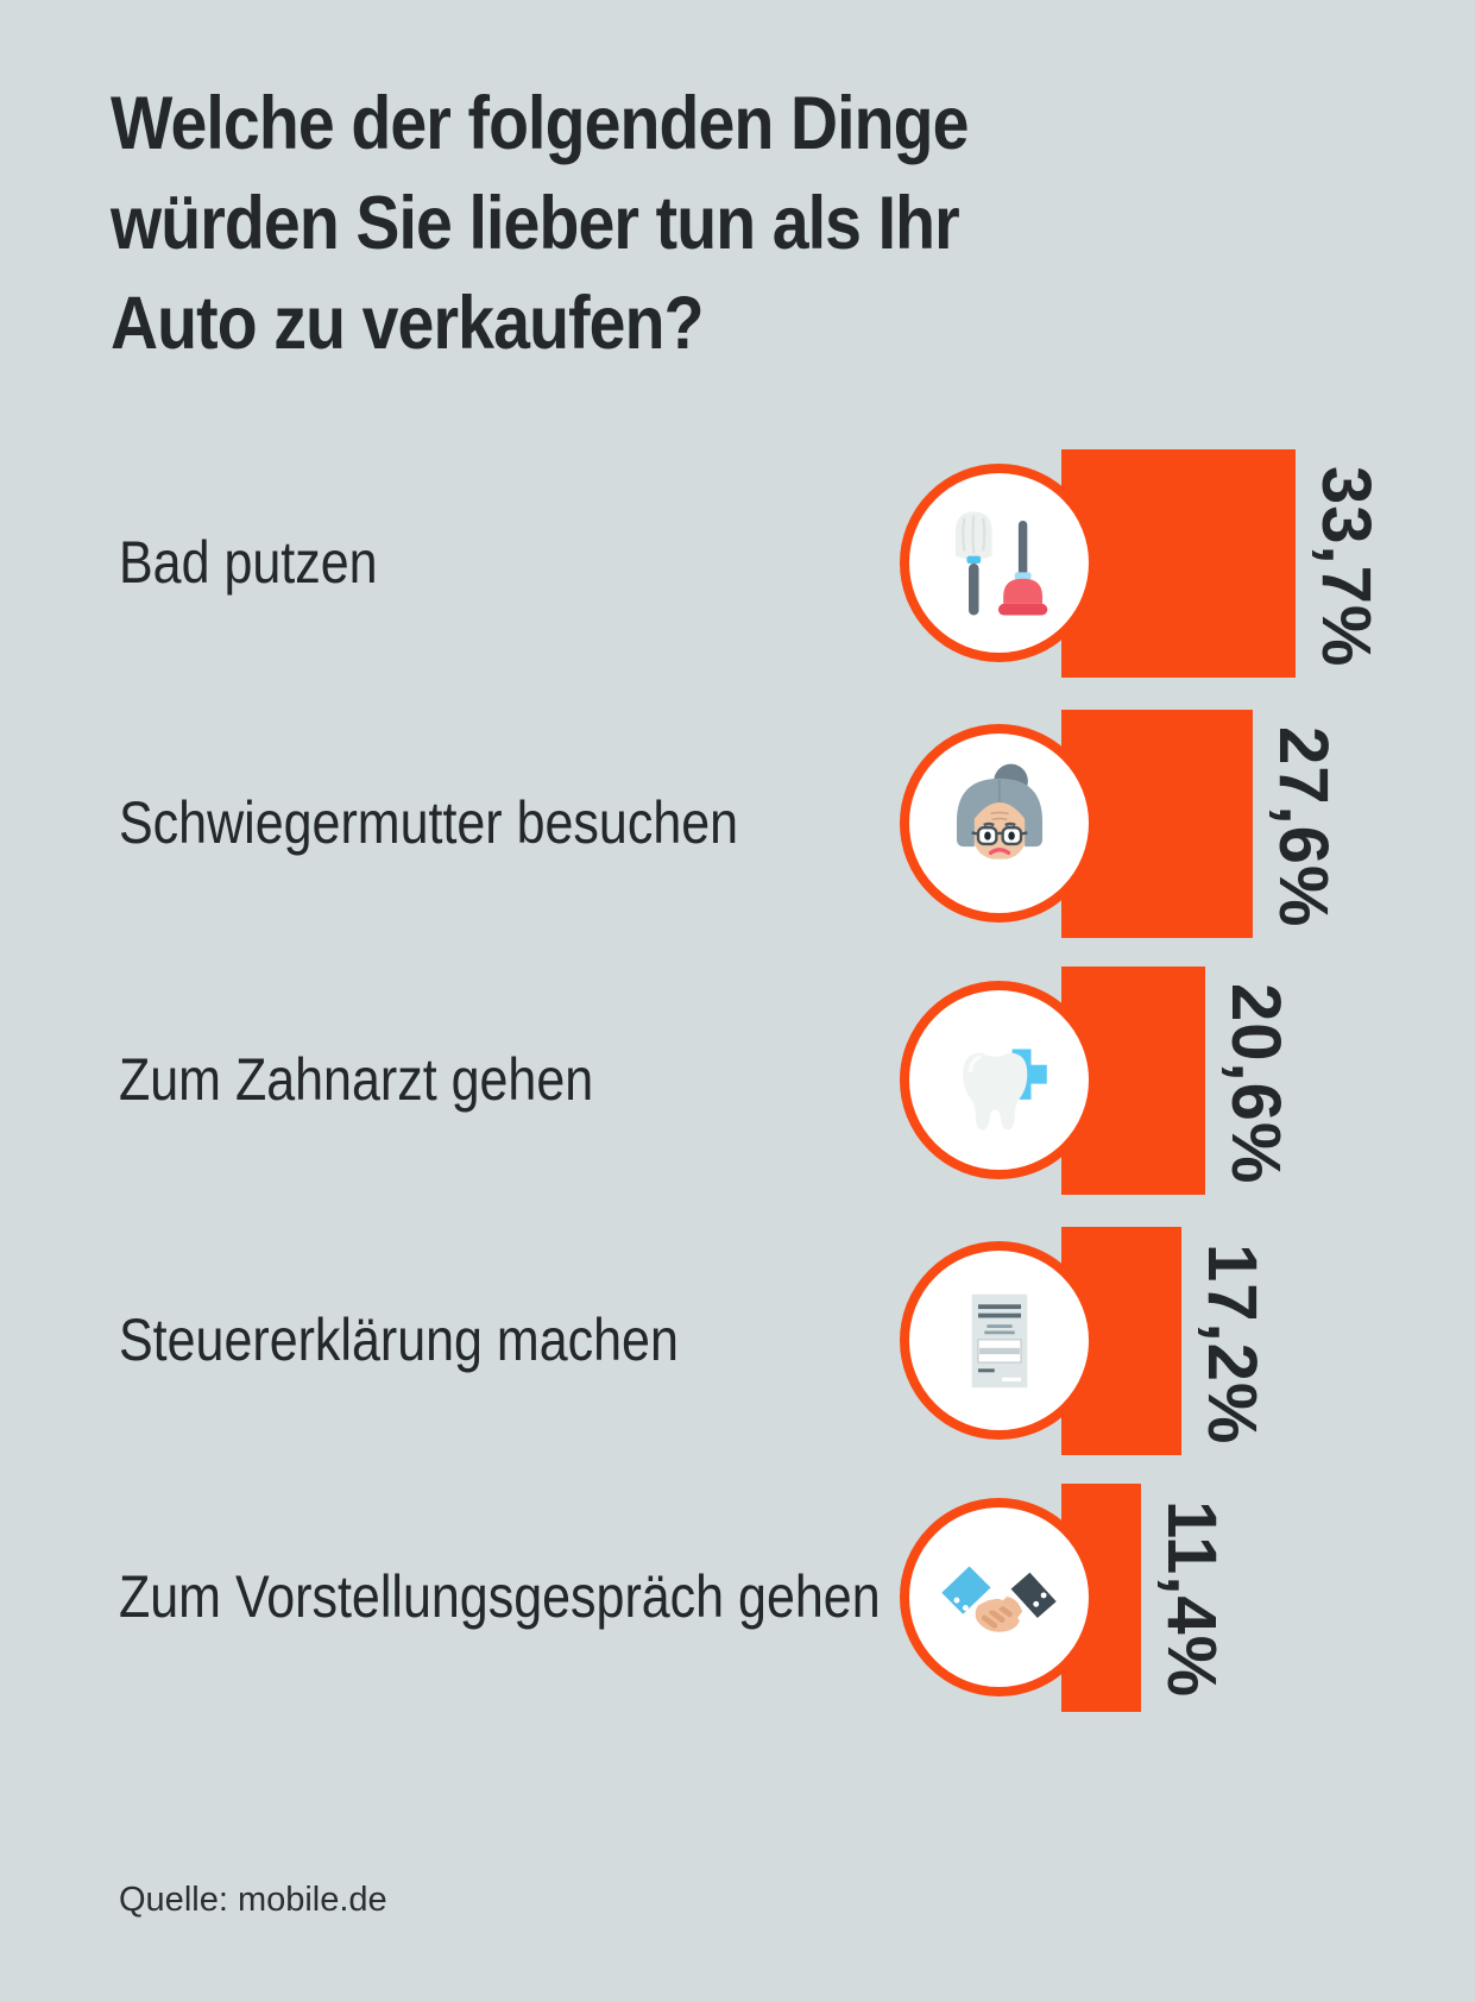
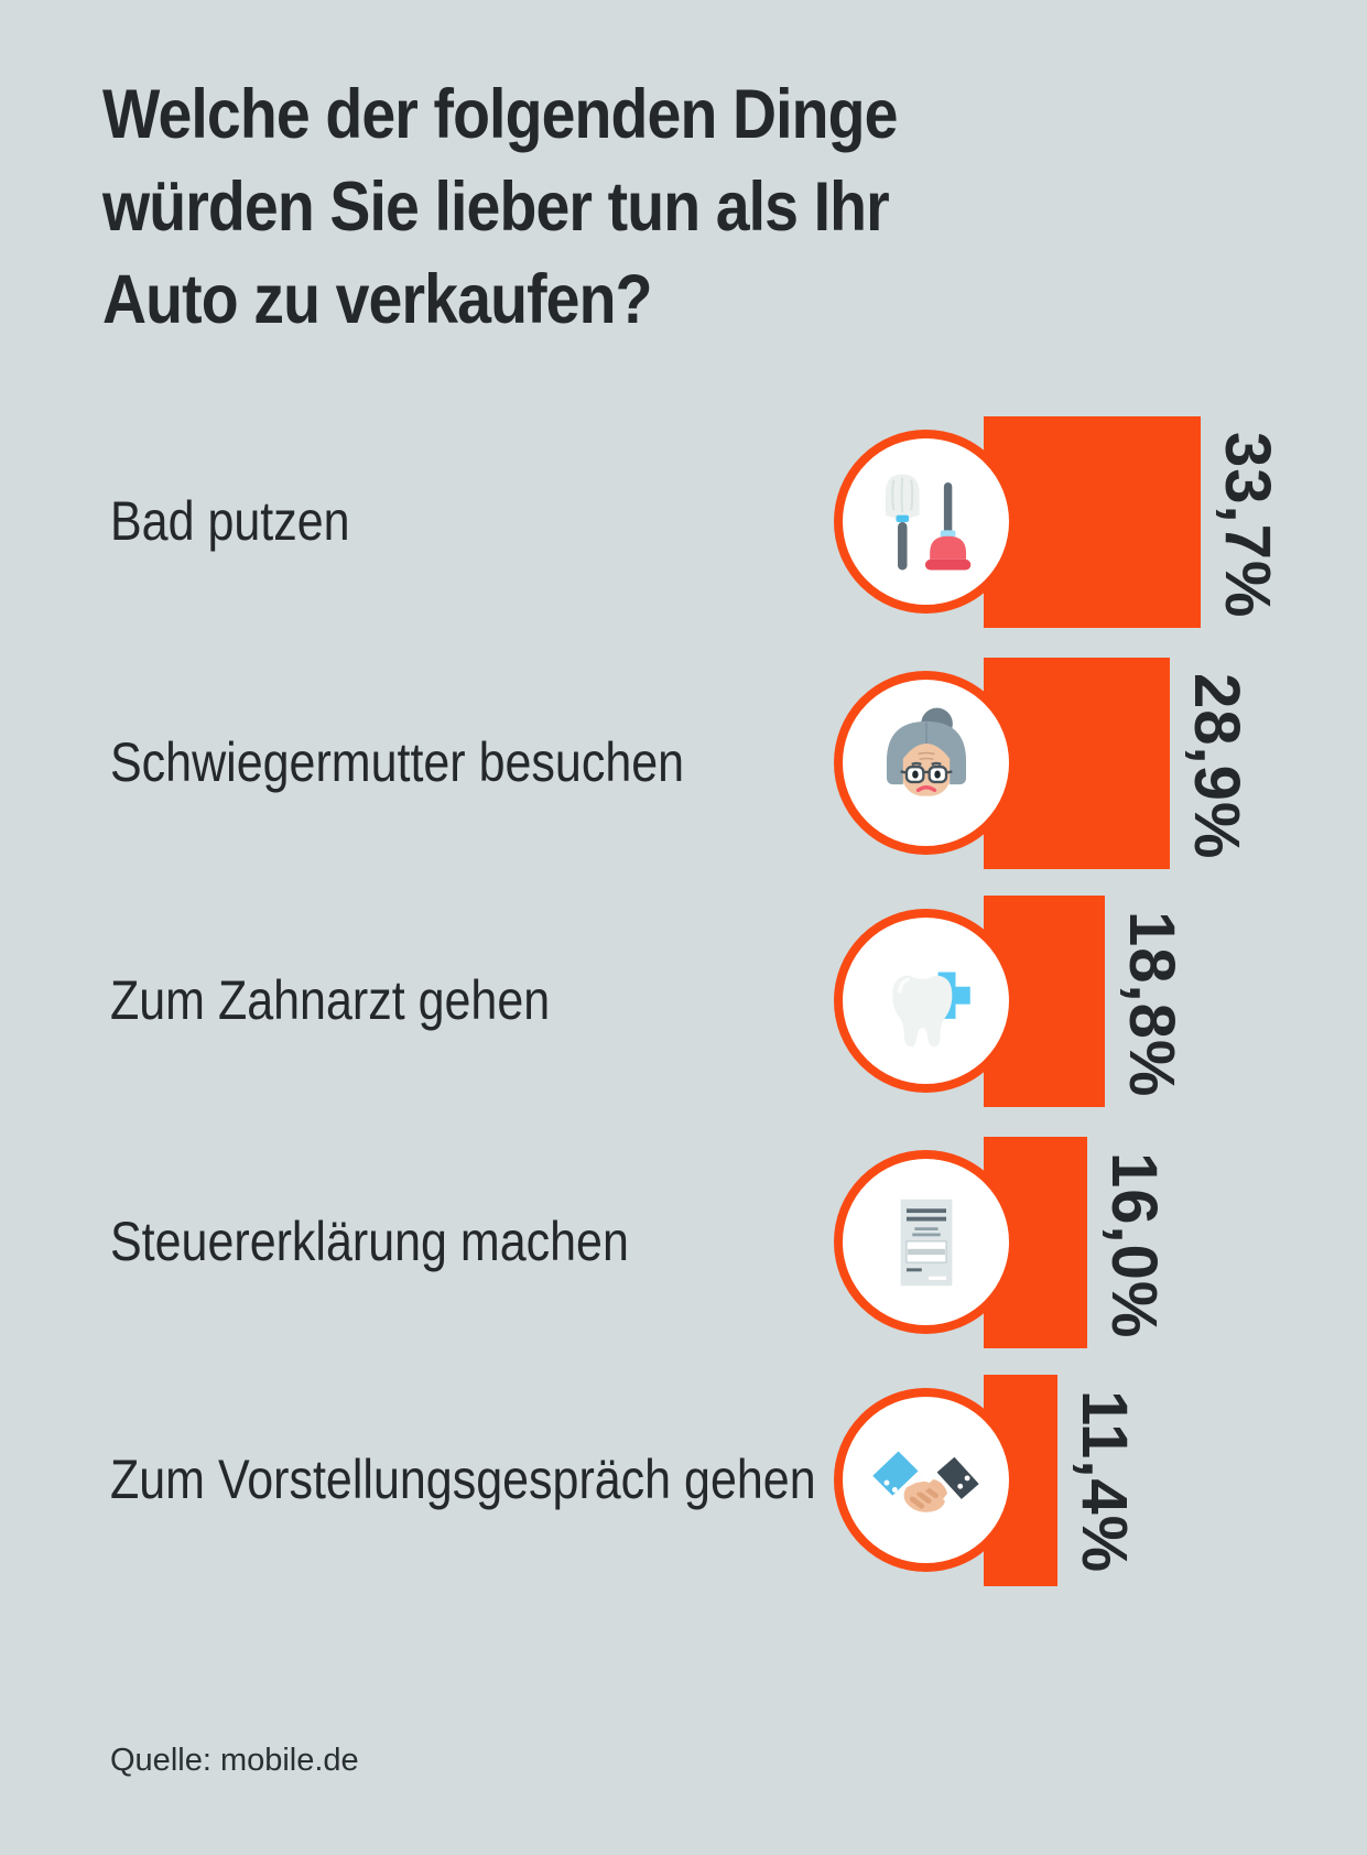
Schwiegermutter besuchen: 27,6% -> 28,9%
Zum Zahnarzt gehen: 20,6% -> 18,8%
Steuererklärung machen: 17,2% -> 16,0%
